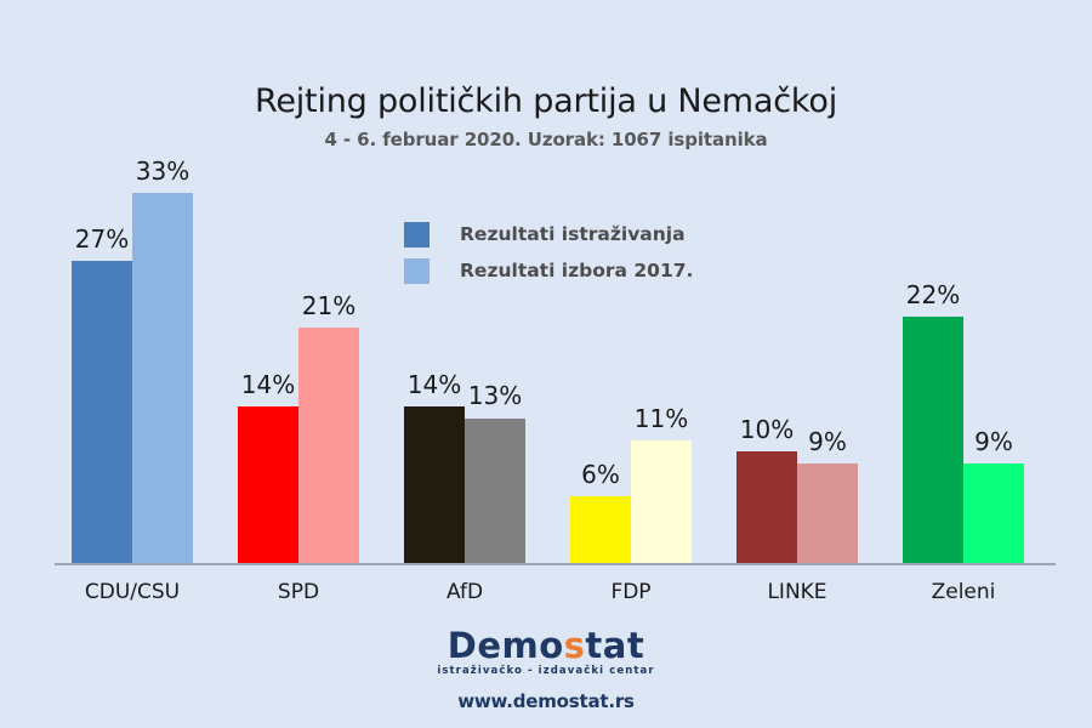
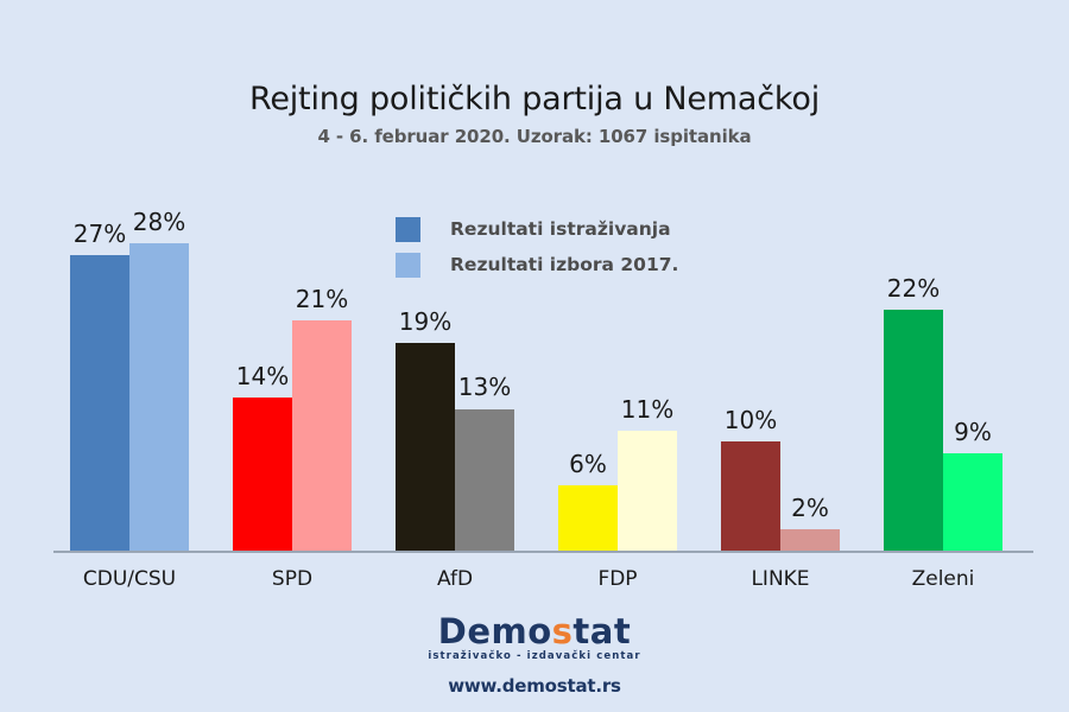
Rezultati izbora 2017./CDU/CSU: 33% -> 28%
Rezultati istraživanja/AfD: 14% -> 19%
Rezultati izbora 2017./LINKE: 9% -> 2%
